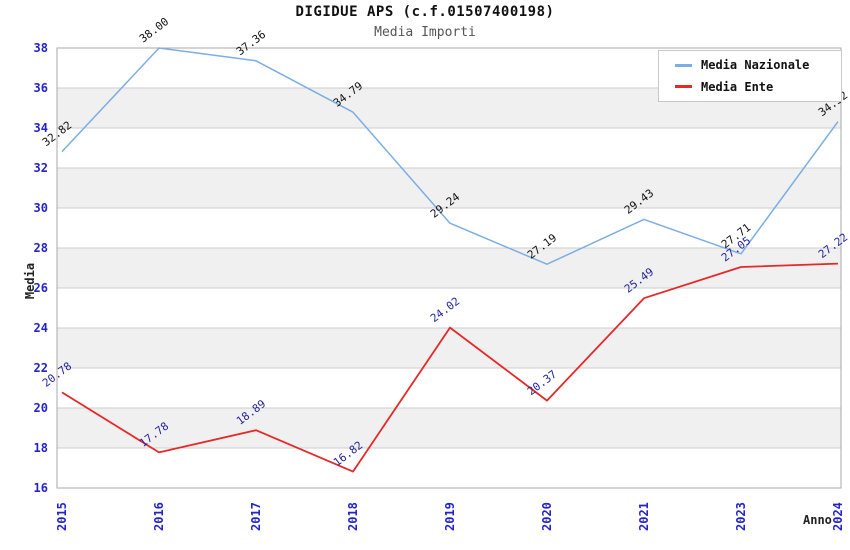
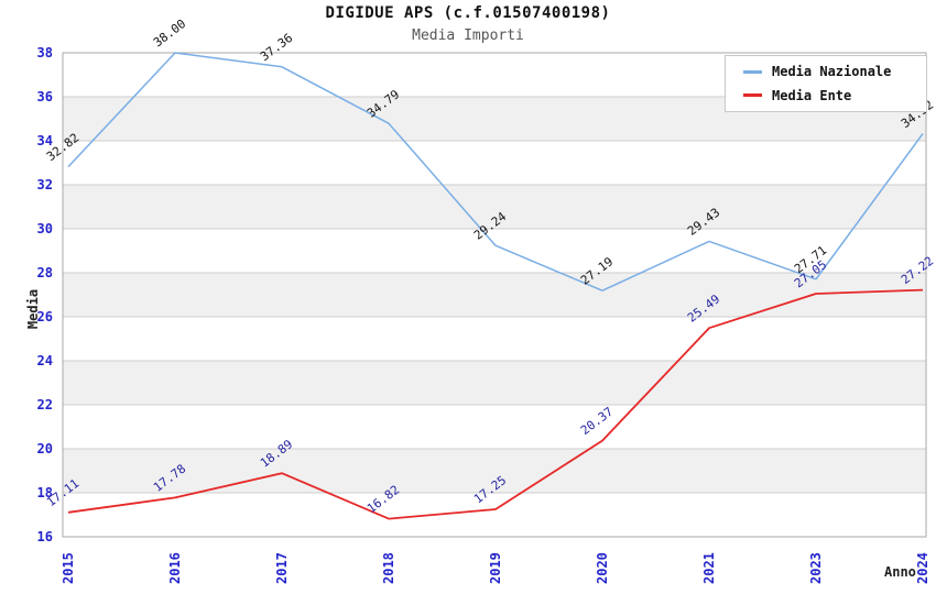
Media Ente/2015: 20.78 -> 17.11
Media Ente/2019: 24.02 -> 17.25
